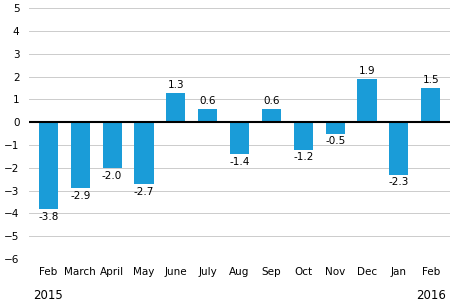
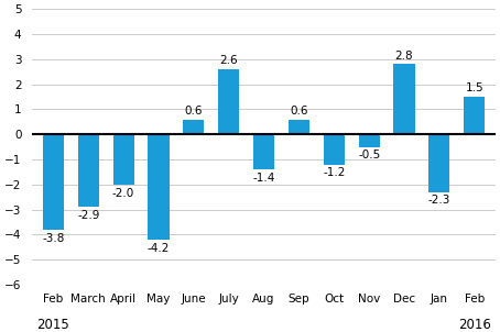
May: -2.7 -> -4.2
June: 1.3 -> 0.6
July: 0.6 -> 2.6
Dec: 1.9 -> 2.8
